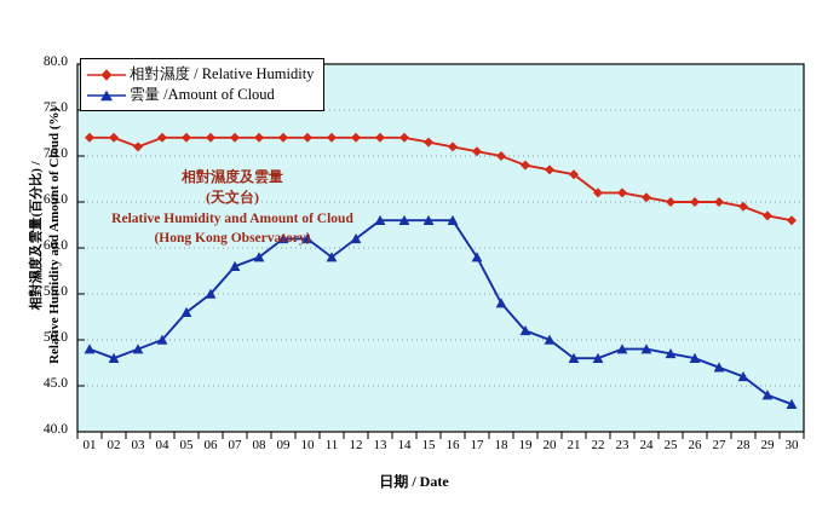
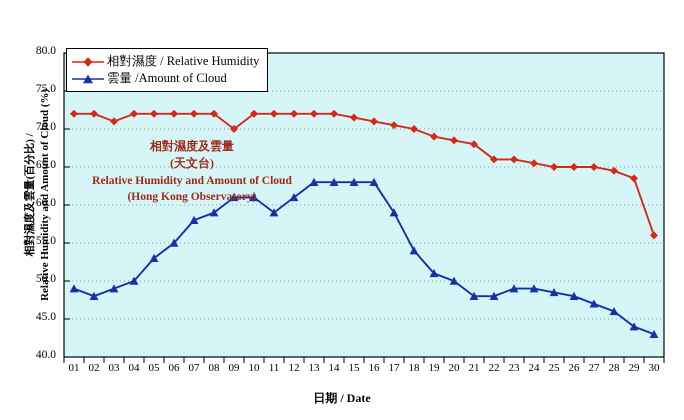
相對濕度 / Relative Humidity/09: 72 -> 70
相對濕度 / Relative Humidity/30: 63 -> 56
